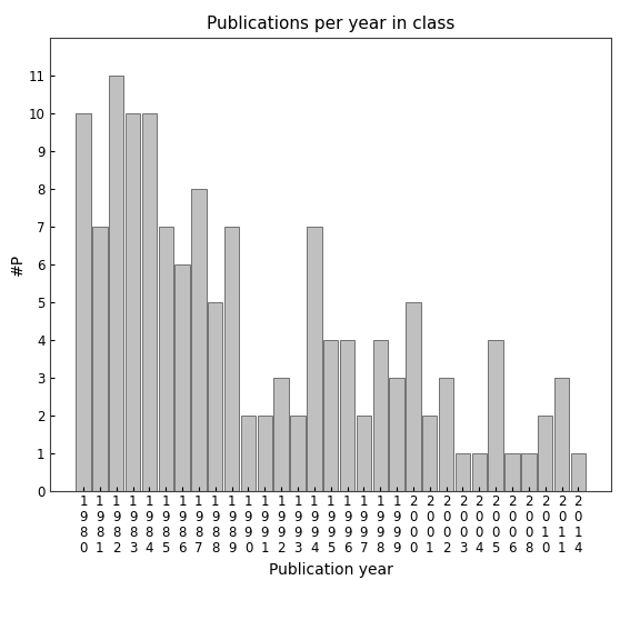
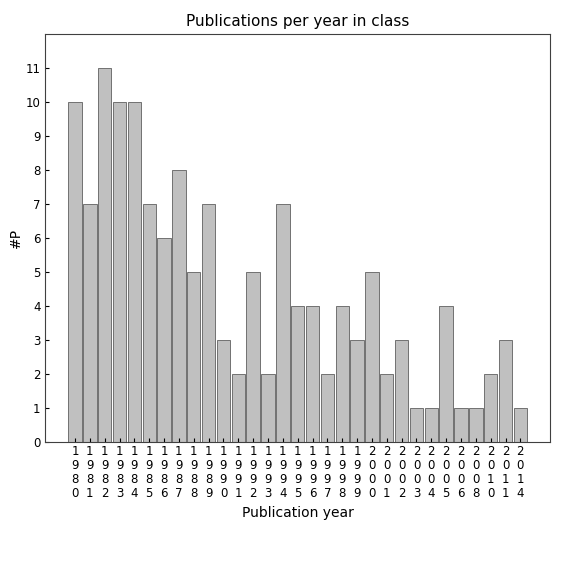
1 9 9 0: 2 -> 3
1 9 9 2: 3 -> 5
